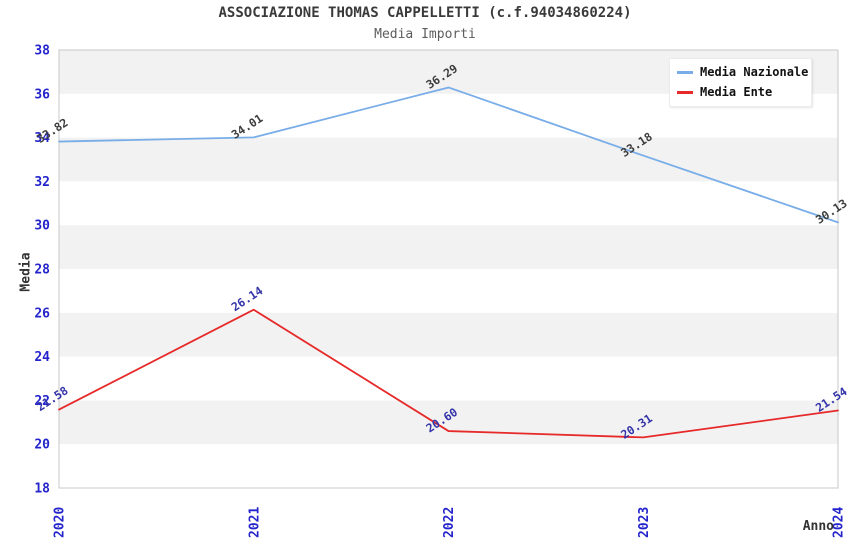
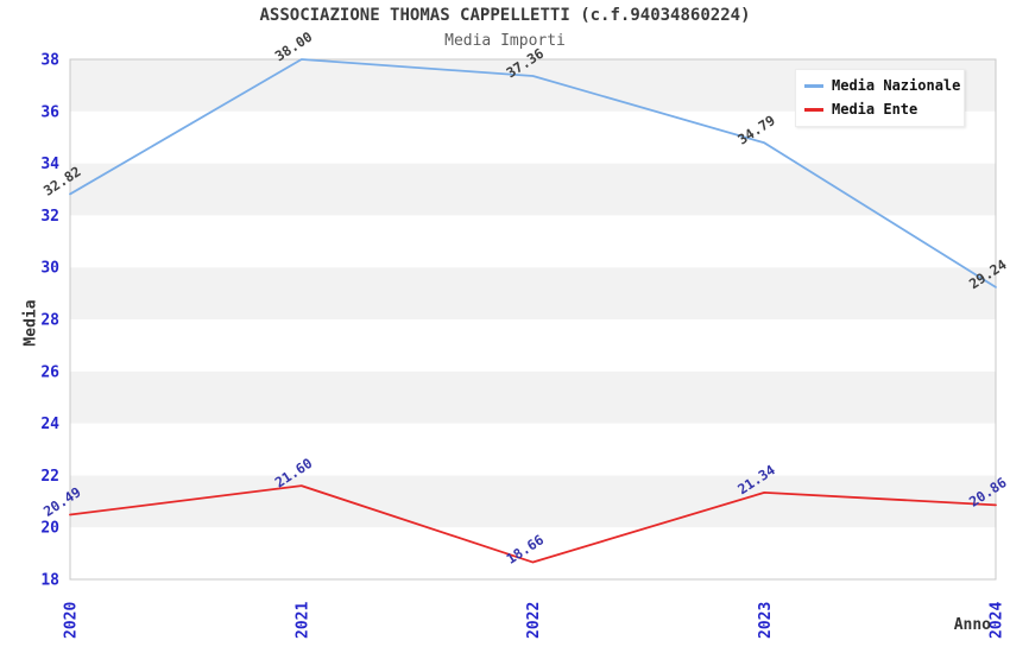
Media Nazionale/2020: 33.82 -> 32.82
Media Ente/2020: 21.58 -> 20.49
Media Nazionale/2021: 34.01 -> 38.00
Media Ente/2021: 26.14 -> 21.60
Media Nazionale/2022: 36.29 -> 37.36
Media Ente/2022: 20.60 -> 18.66
Media Nazionale/2023: 33.18 -> 34.79
Media Ente/2023: 20.31 -> 21.34
Media Nazionale/2024: 30.13 -> 29.24
Media Ente/2024: 21.54 -> 20.86
